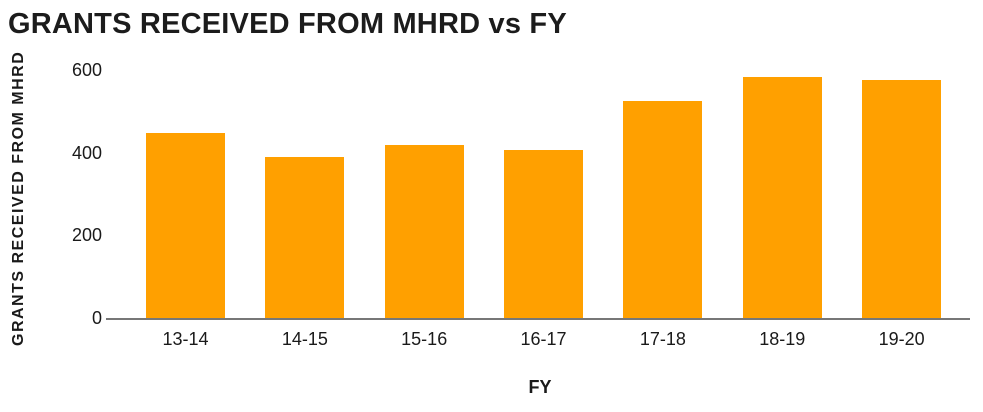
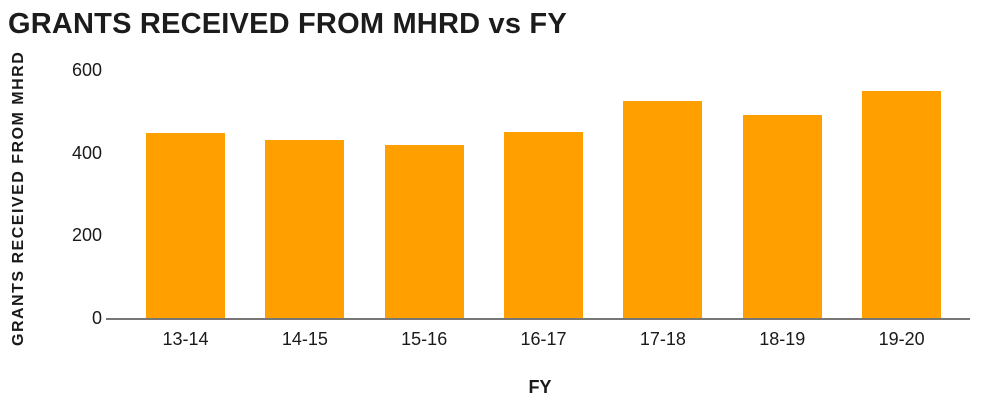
14-15: 390 -> 430
16-17: 410 -> 450
18-19: 580 -> 490
19-20: 580 -> 550
